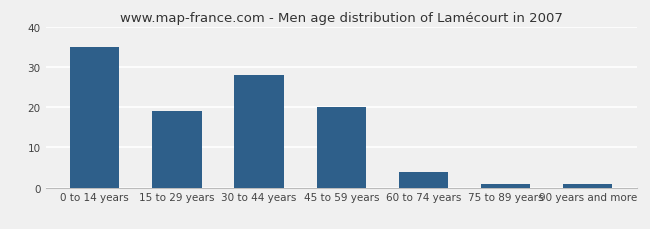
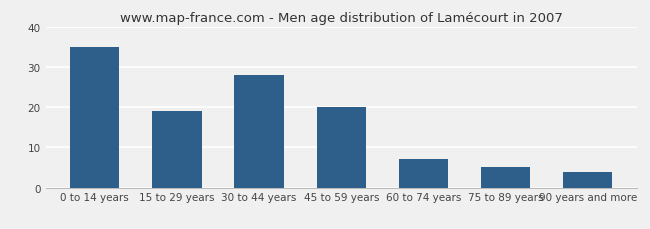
60 to 74 years: 4 -> 7
75 to 89 years: 1 -> 5
90 years and more: 1 -> 4
